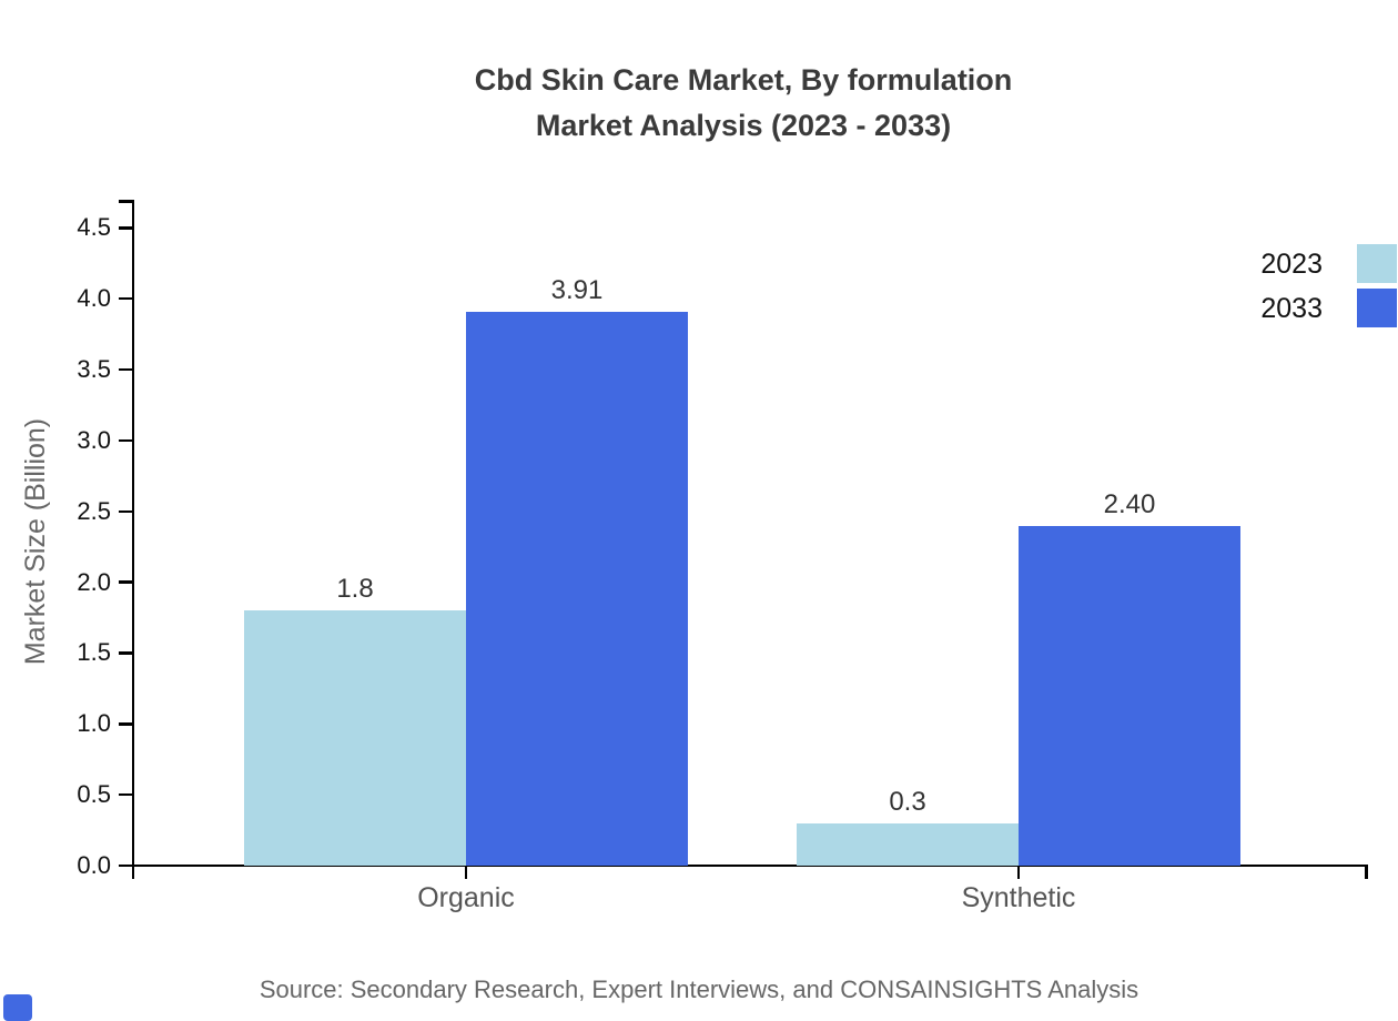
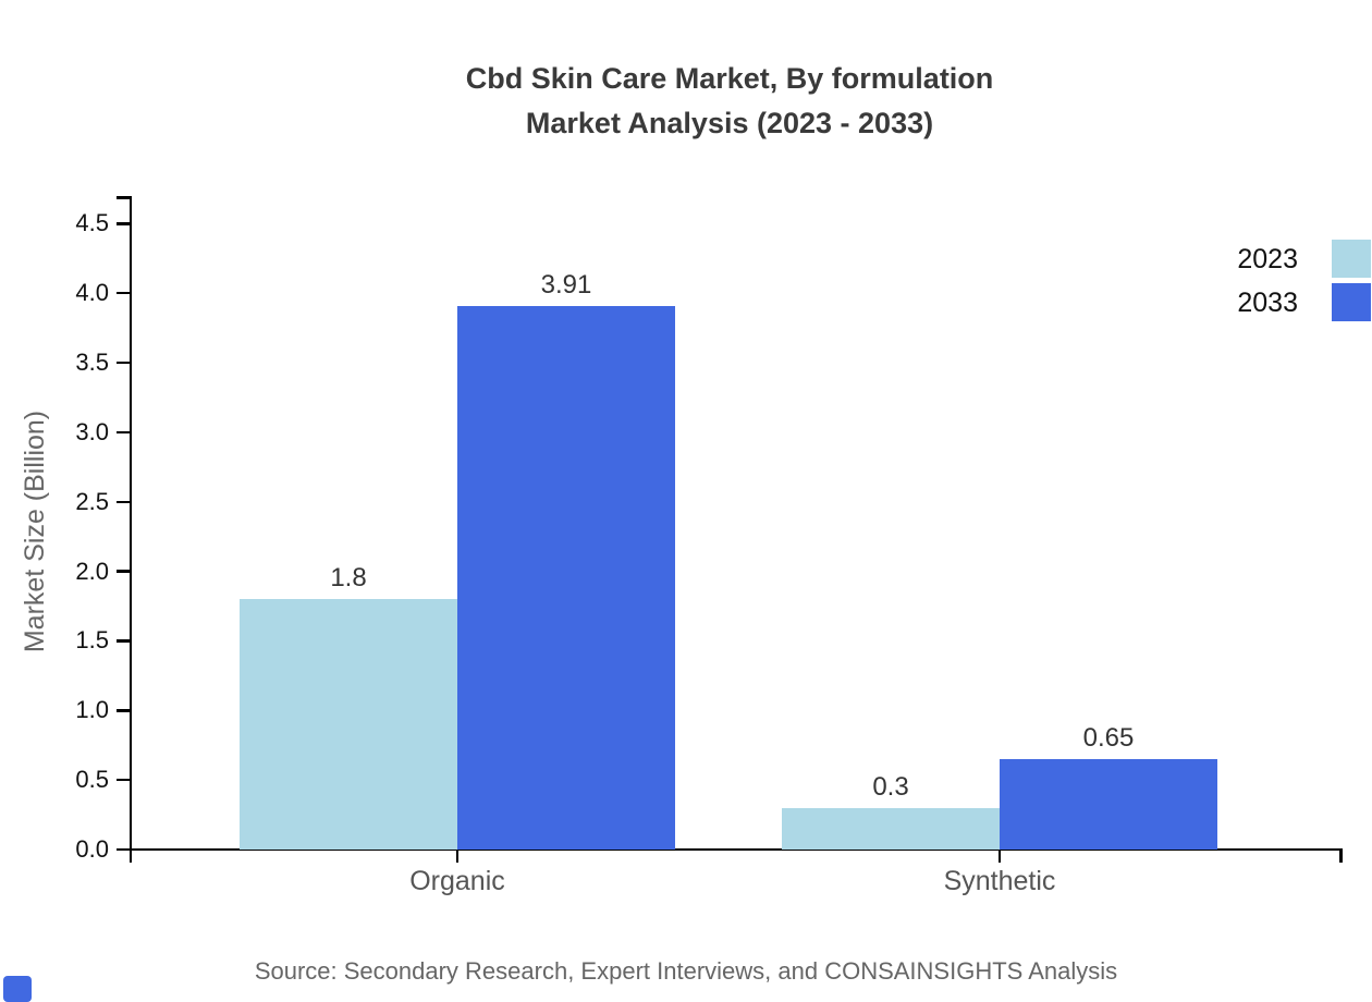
2033/Synthetic: 2.40 -> 0.65
